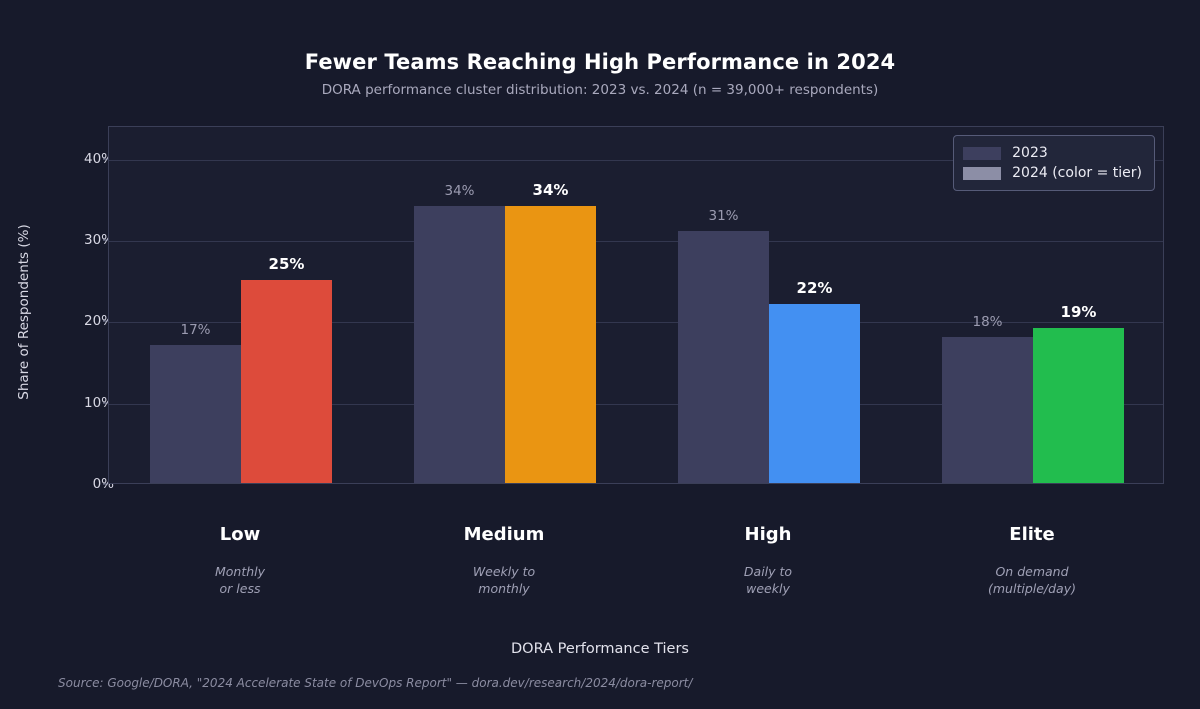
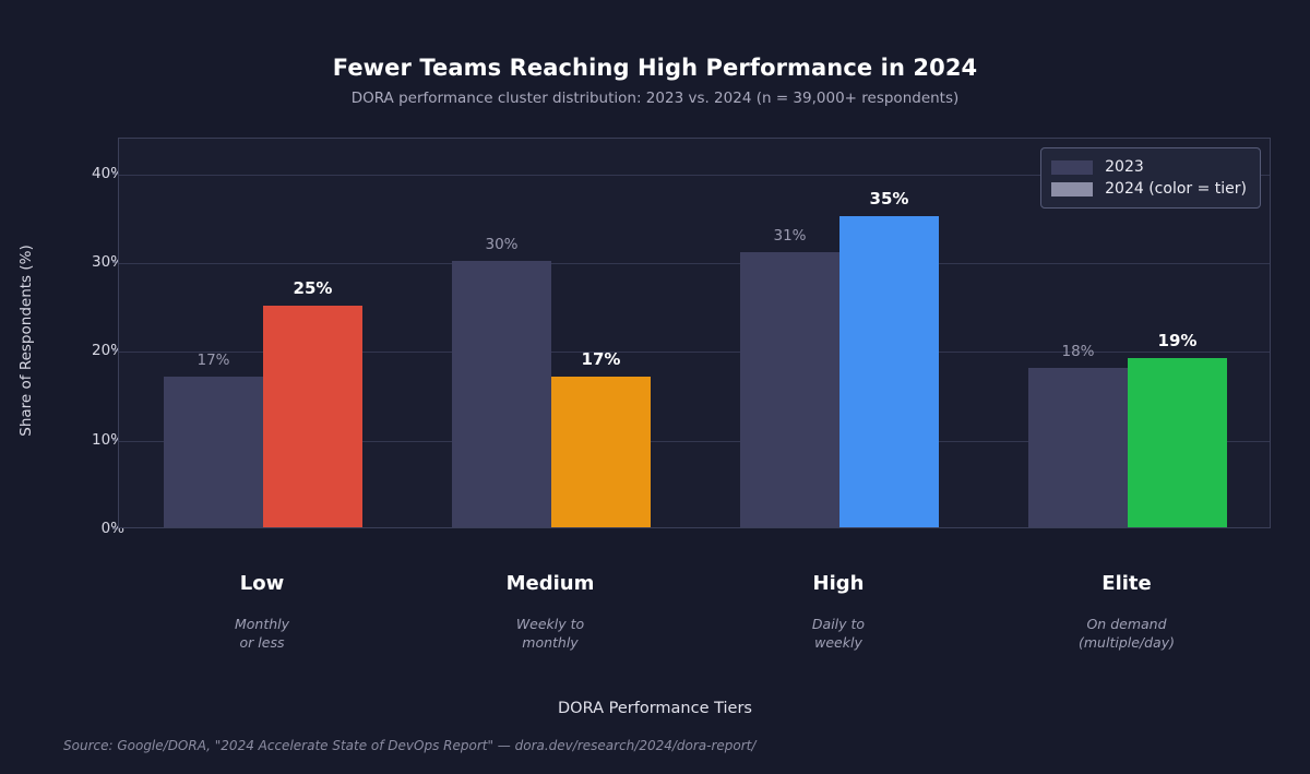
2023/Medium: 34% -> 30%
2024 (color = tier)/Medium: 34% -> 17%
2024 (color = tier)/High: 22% -> 35%
